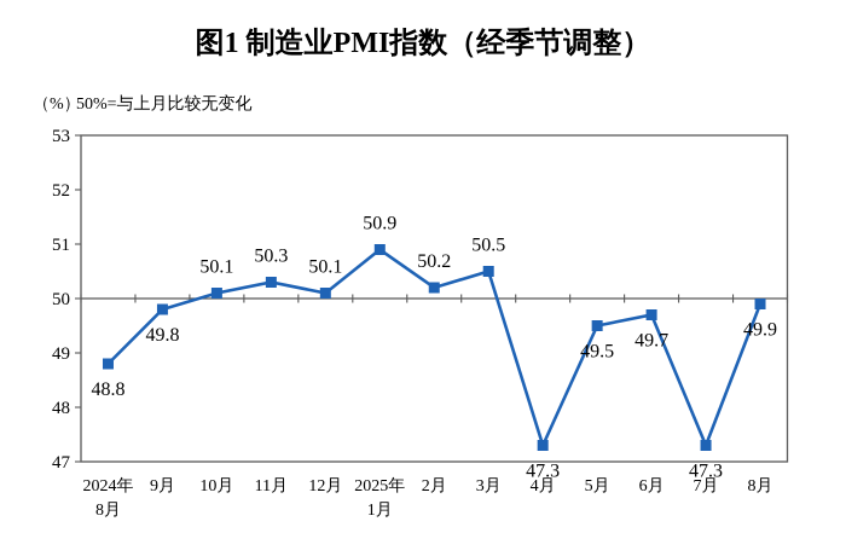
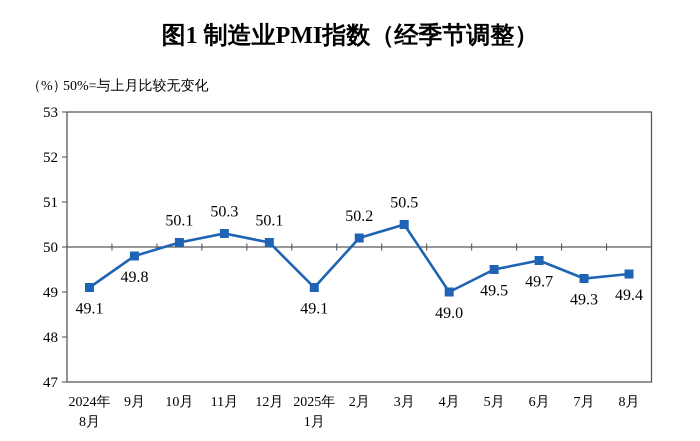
2024年 8月: 48.8 -> 49.1
2025年 1月: 50.9 -> 49.1
4月: 47.3 -> 49.0
7月: 47.3 -> 49.3
8月: 49.9 -> 49.4
